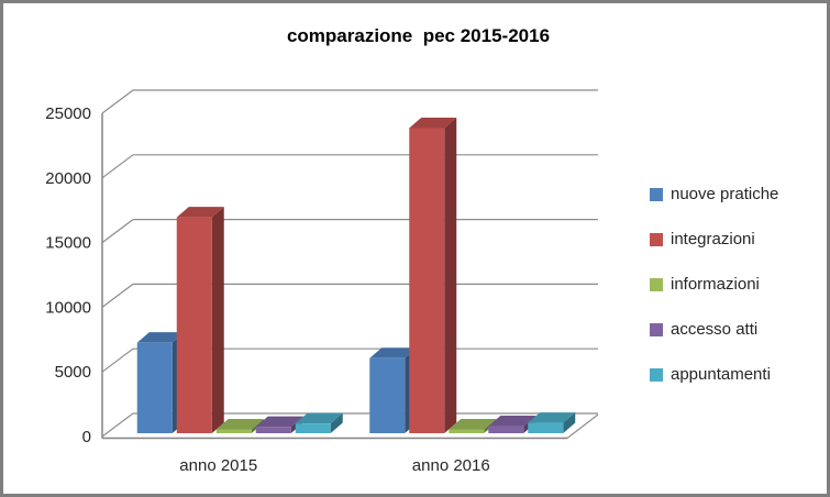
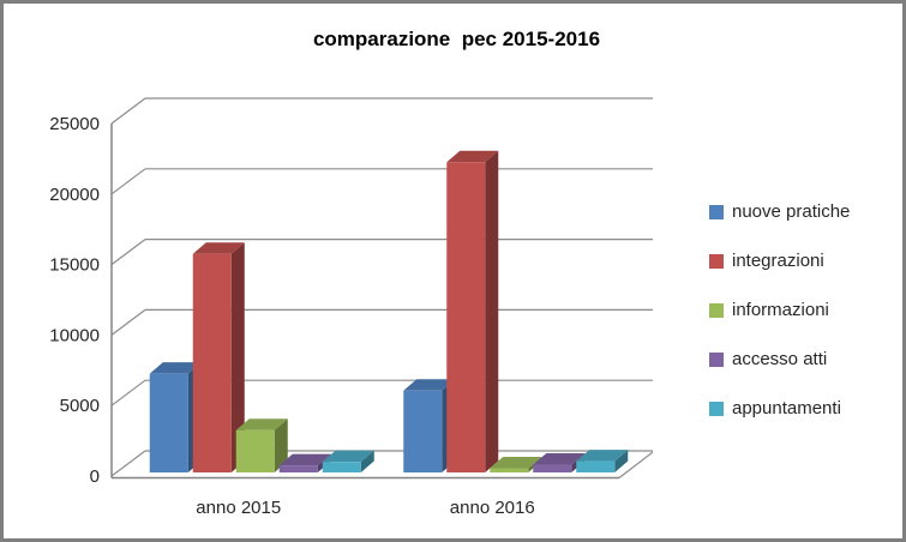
integrazioni/anno 2015: 16700 -> 15500
informazioni/anno 2015: 300 -> 3000
integrazioni/anno 2016: 23600 -> 22000
